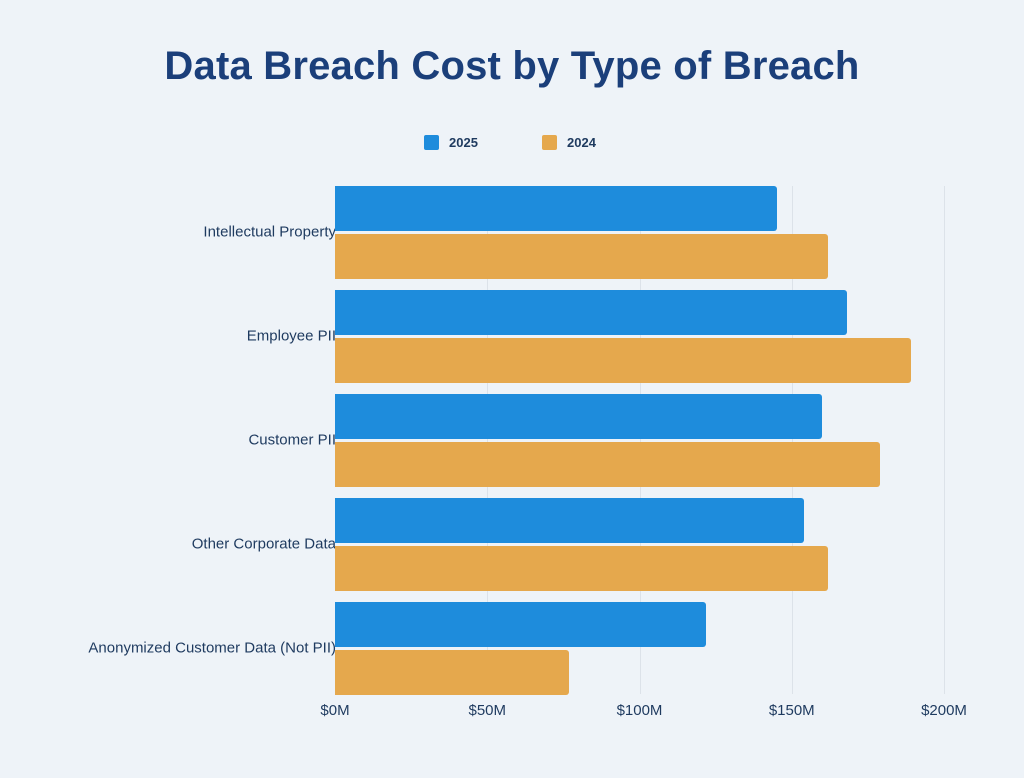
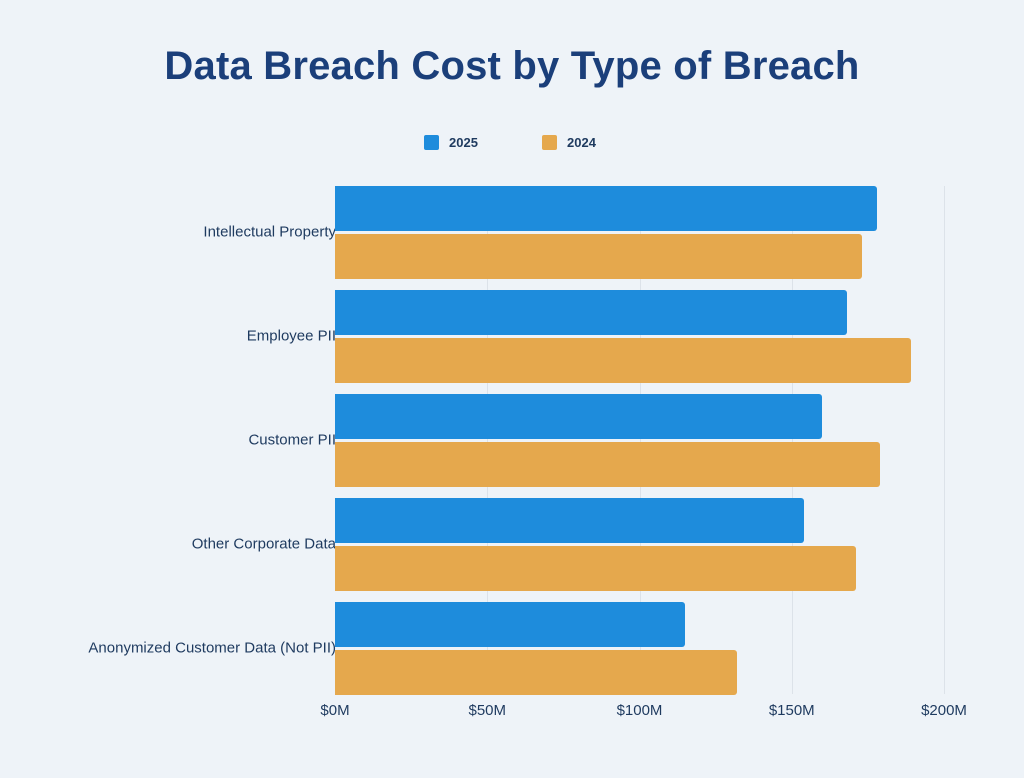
2025/Intellectual Property: $145M -> $178M
2024/Intellectual Property: $162M -> $173M
2024/Other Corporate Data: $162M -> $171M
2025/Anonymized Customer Data (Not PII): $122M -> $115M
2024/Anonymized Customer Data (Not PII): $77M -> $132M
